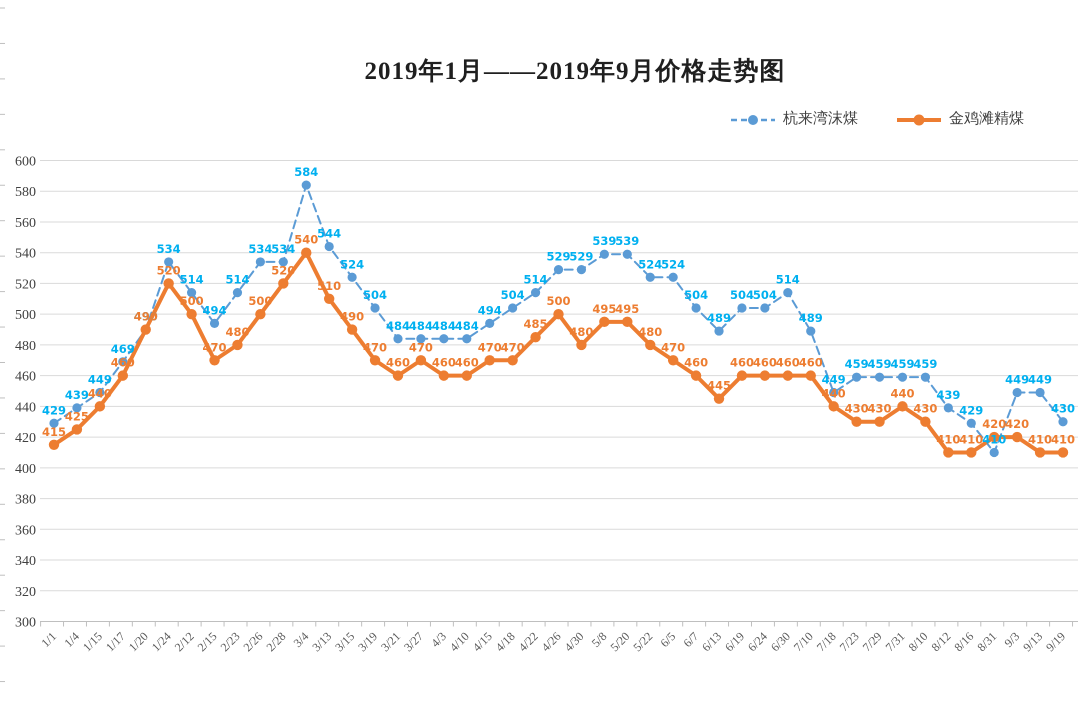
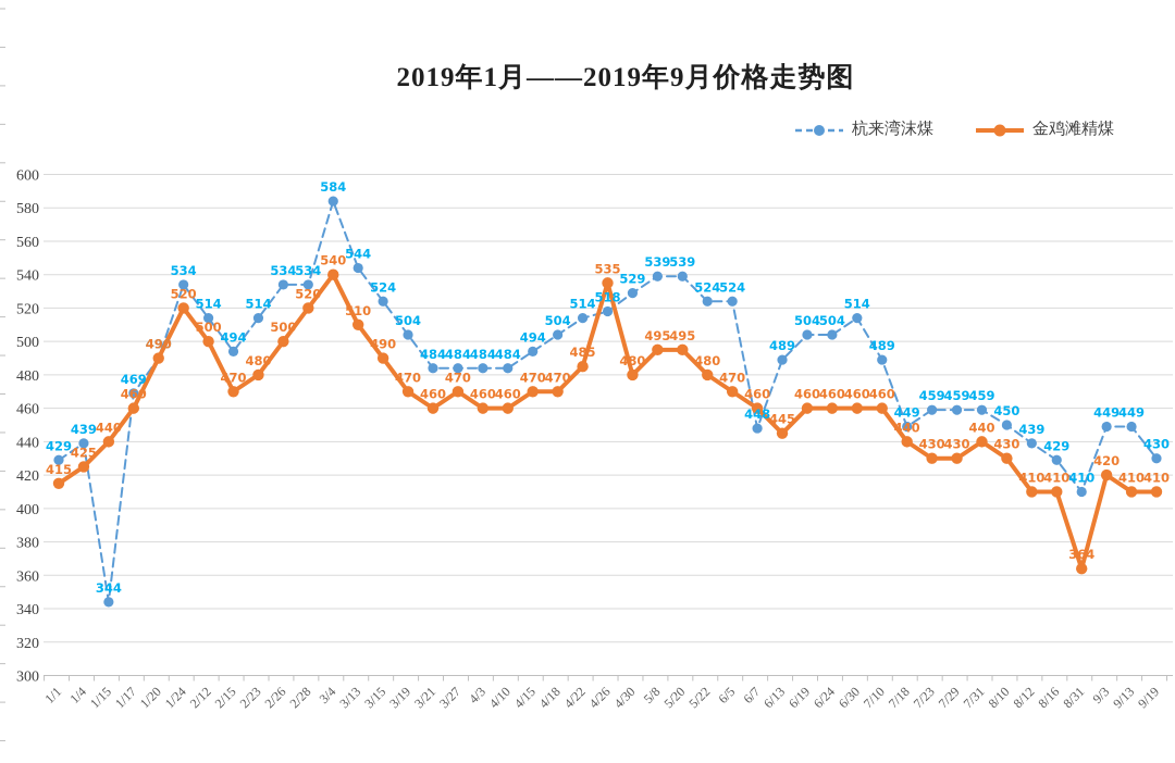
杭来湾沫煤/1/15: 449 -> 344
杭来湾沫煤/4/26: 529 -> 518
金鸡滩精煤/4/26: 500 -> 535
杭来湾沫煤/6/7: 504 -> 448
杭来湾沫煤/8/10: 459 -> 450
金鸡滩精煤/8/31: 420 -> 364
